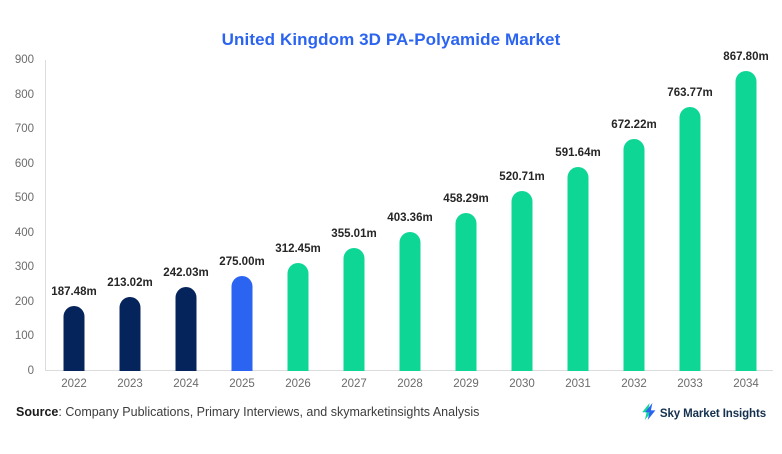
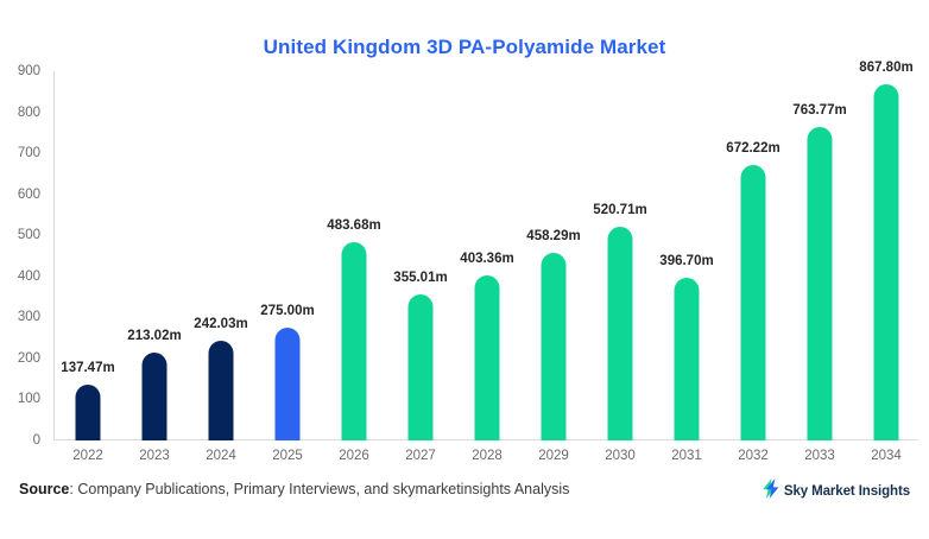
2022: 187.48m -> 137.47m
2026: 312.45m -> 483.68m
2031: 591.64m -> 396.70m
